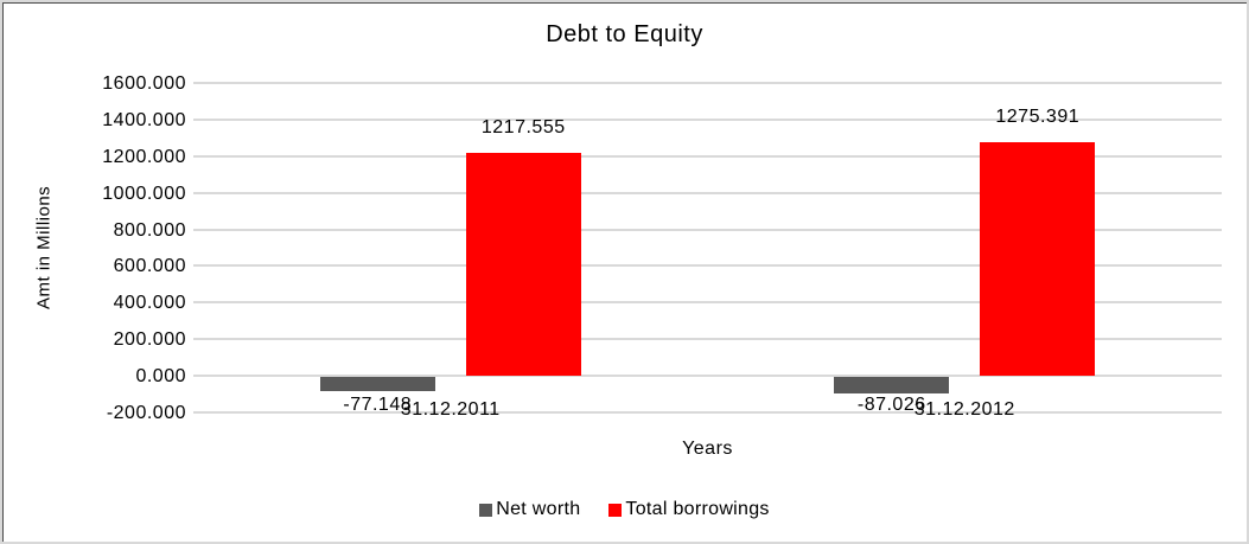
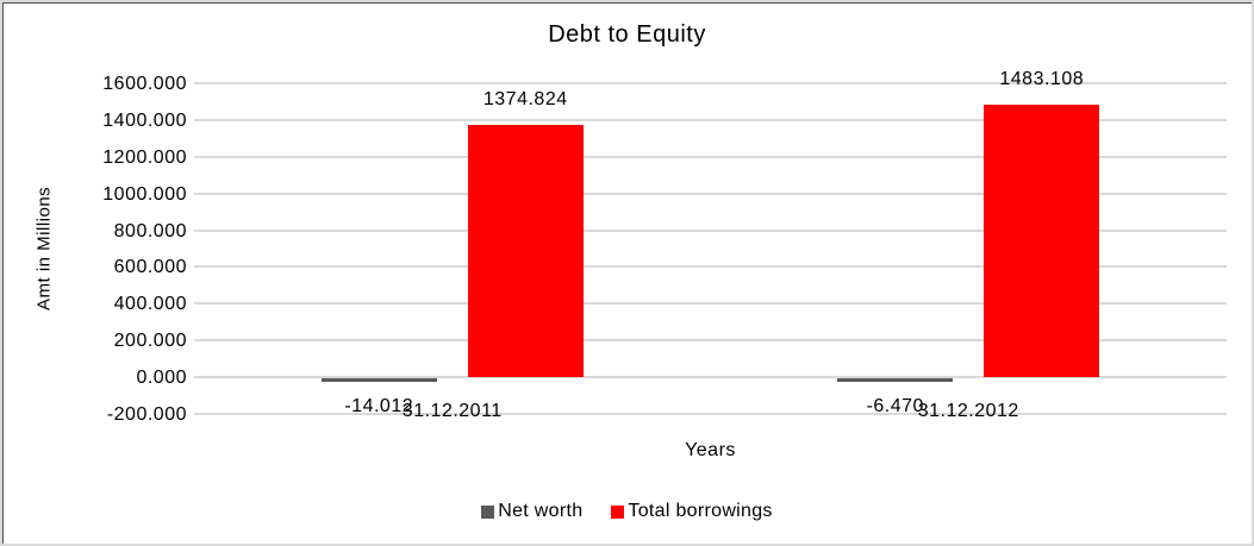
Net worth/31.12.2011: -77.148 -> -14.012
Total borrowings/31.12.2011: 1217.555 -> 1374.824
Net worth/31.12.2012: -87.026 -> -6.470
Total borrowings/31.12.2012: 1275.391 -> 1483.108
